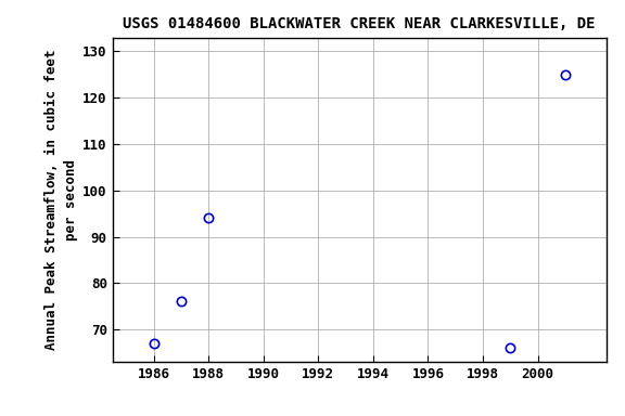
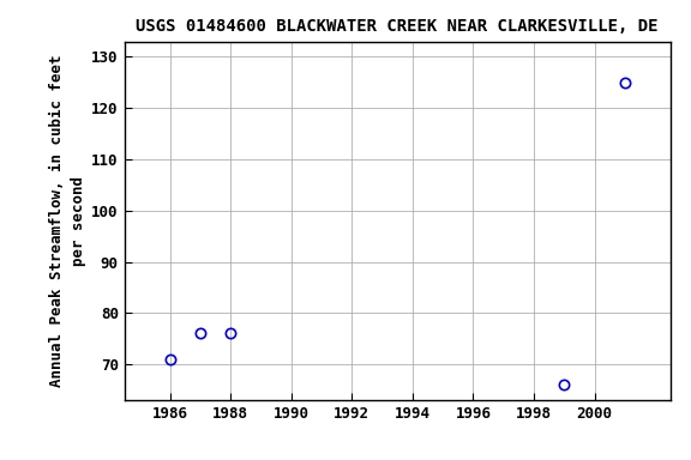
1986: 67 -> 71
1988: 94 -> 76
